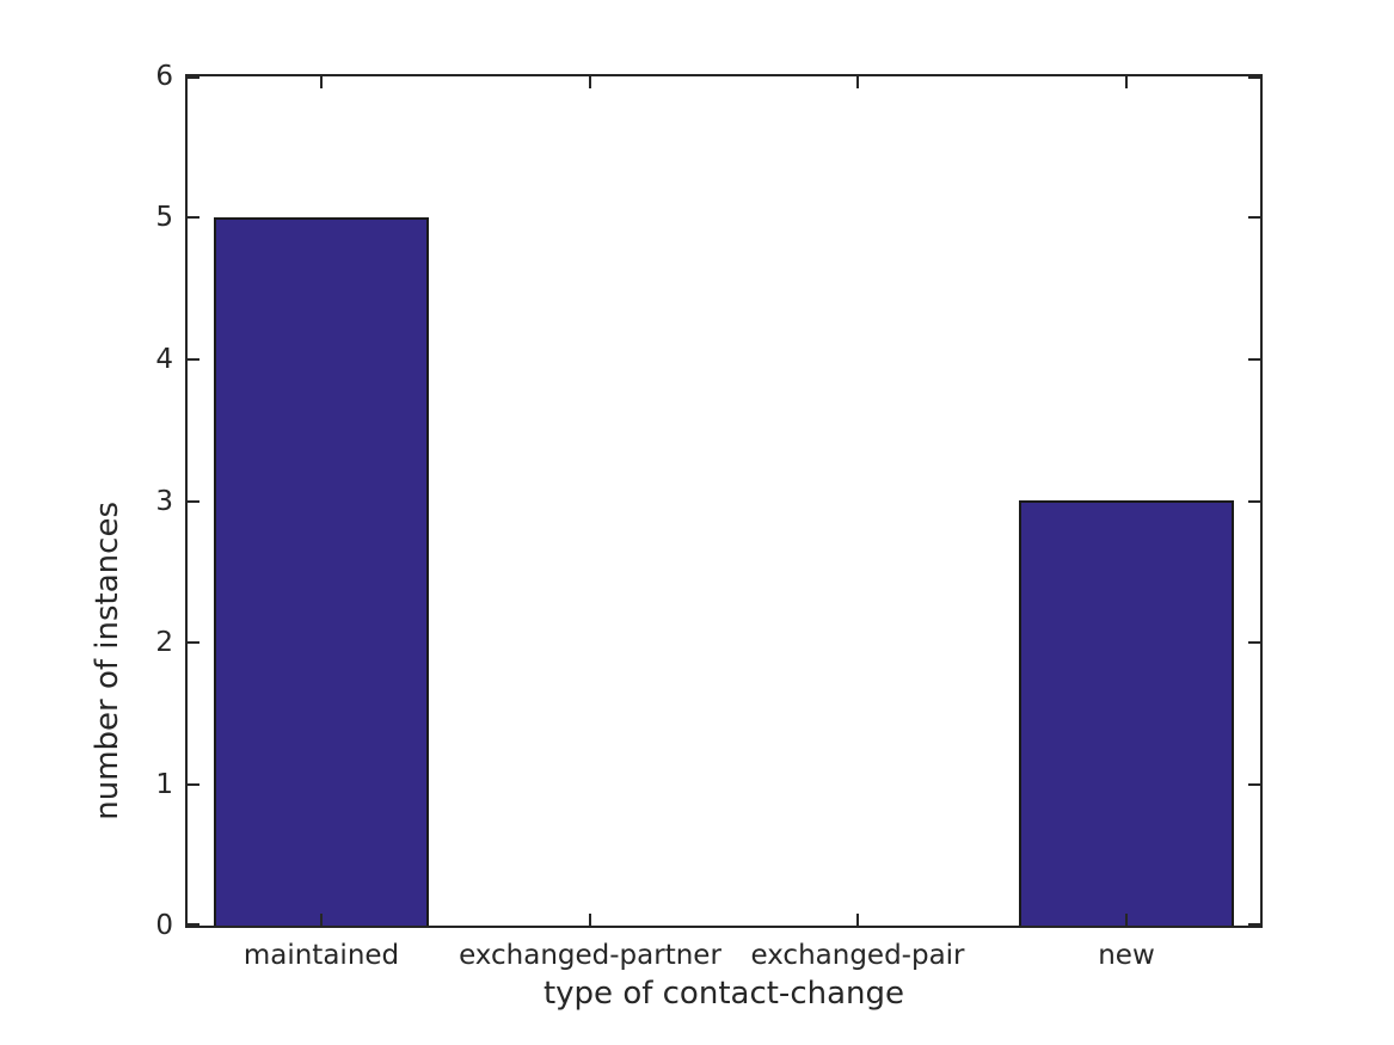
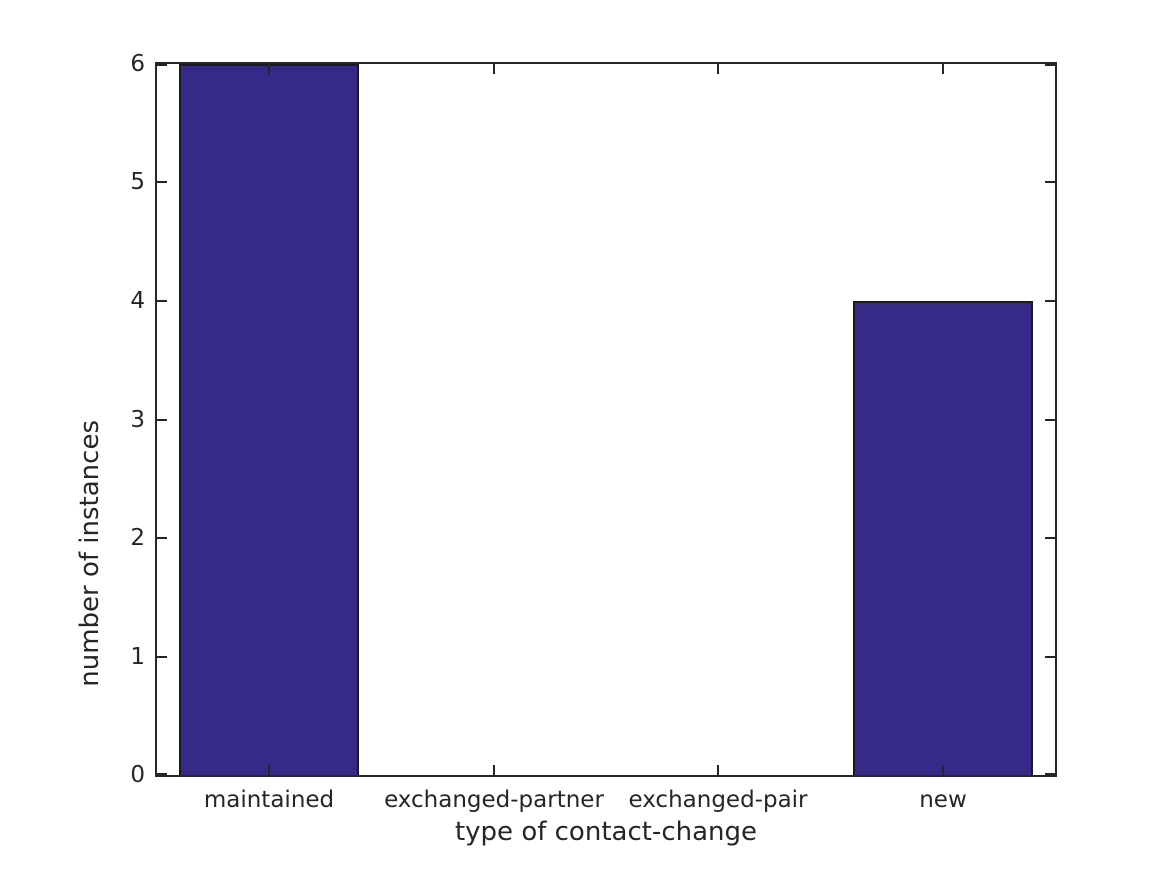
maintained: 5 -> 6
new: 3 -> 4
